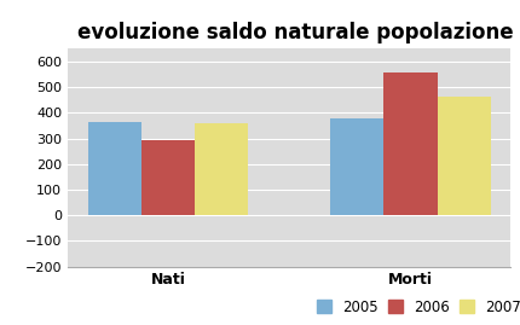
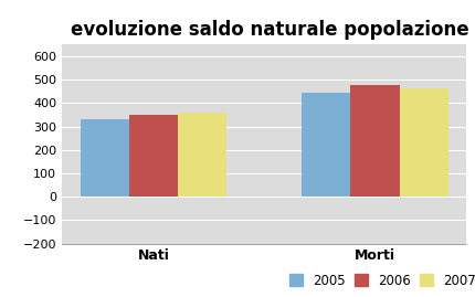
2005/Nati: 365 -> 330
2006/Nati: 295 -> 350
2005/Morti: 380 -> 442
2006/Morti: 555 -> 478
